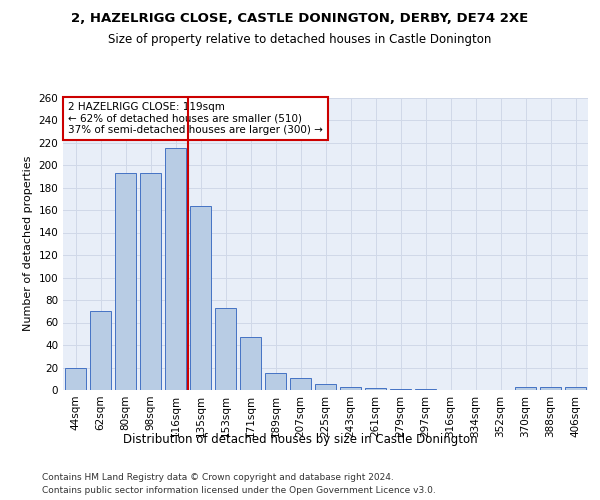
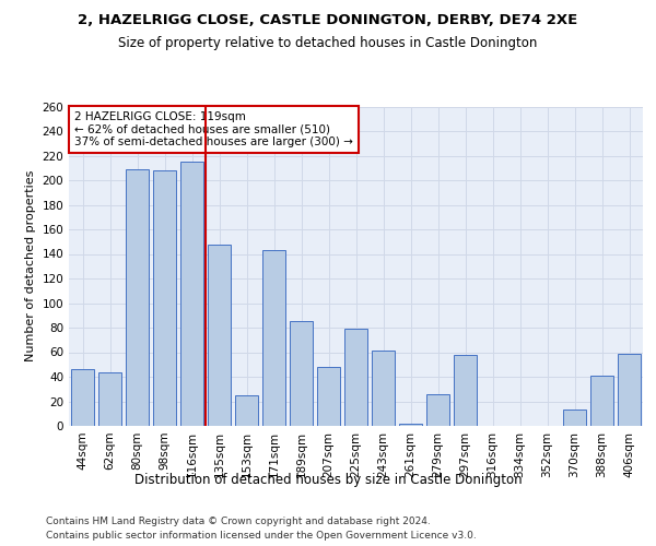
44sqm: 20 -> 46
62sqm: 70 -> 44
80sqm: 193 -> 209
98sqm: 193 -> 208
135sqm: 164 -> 148
153sqm: 73 -> 25
171sqm: 47 -> 143
189sqm: 15 -> 85
207sqm: 11 -> 48
225sqm: 5 -> 79
243sqm: 3 -> 61
279sqm: 1 -> 26
297sqm: 1 -> 58
370sqm: 3 -> 13
388sqm: 3 -> 41
406sqm: 3 -> 59
